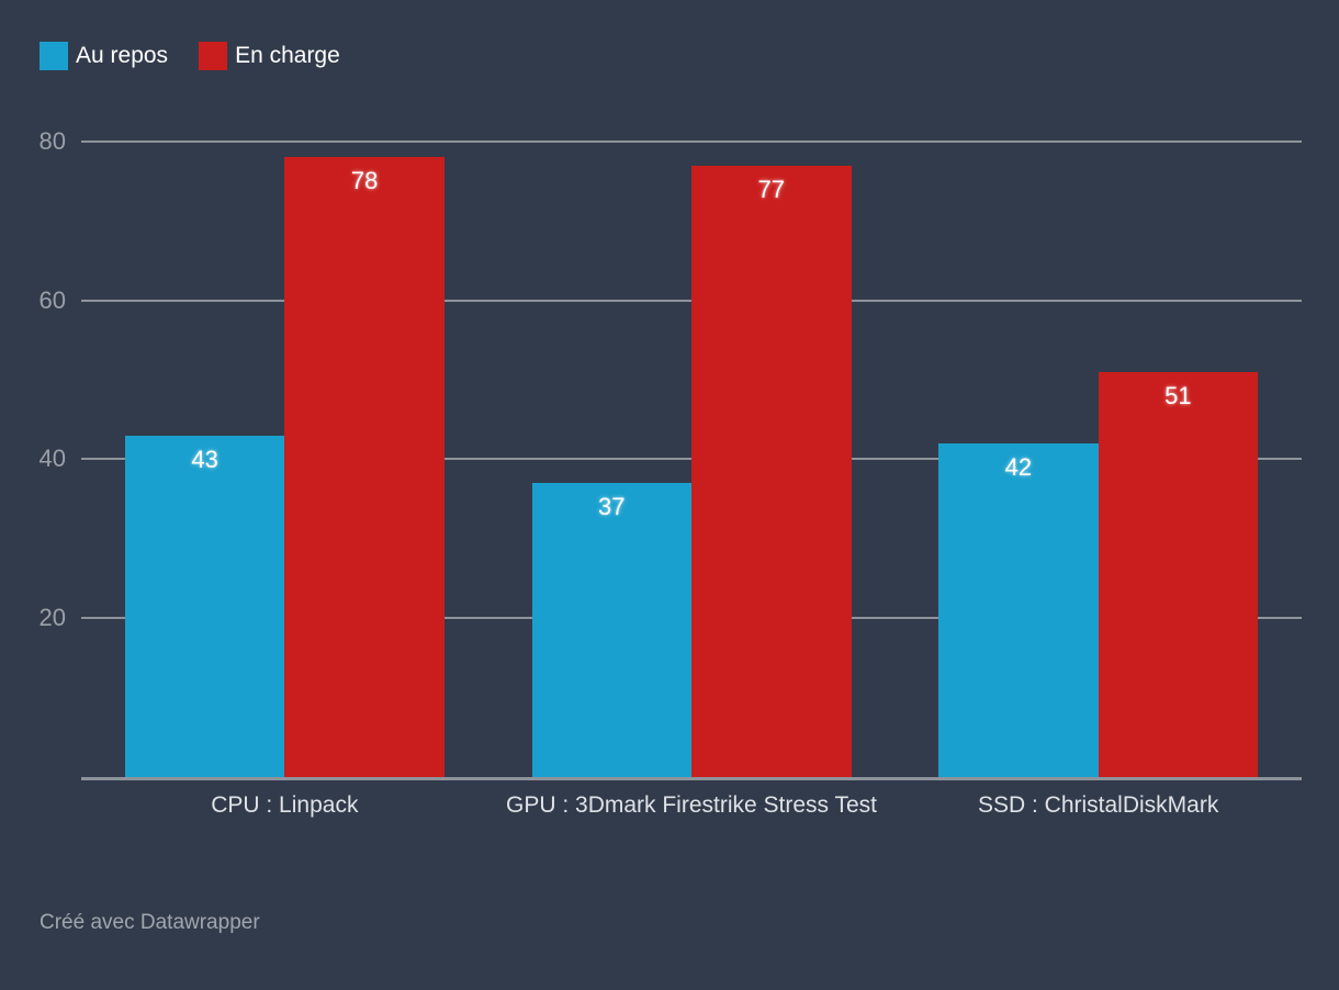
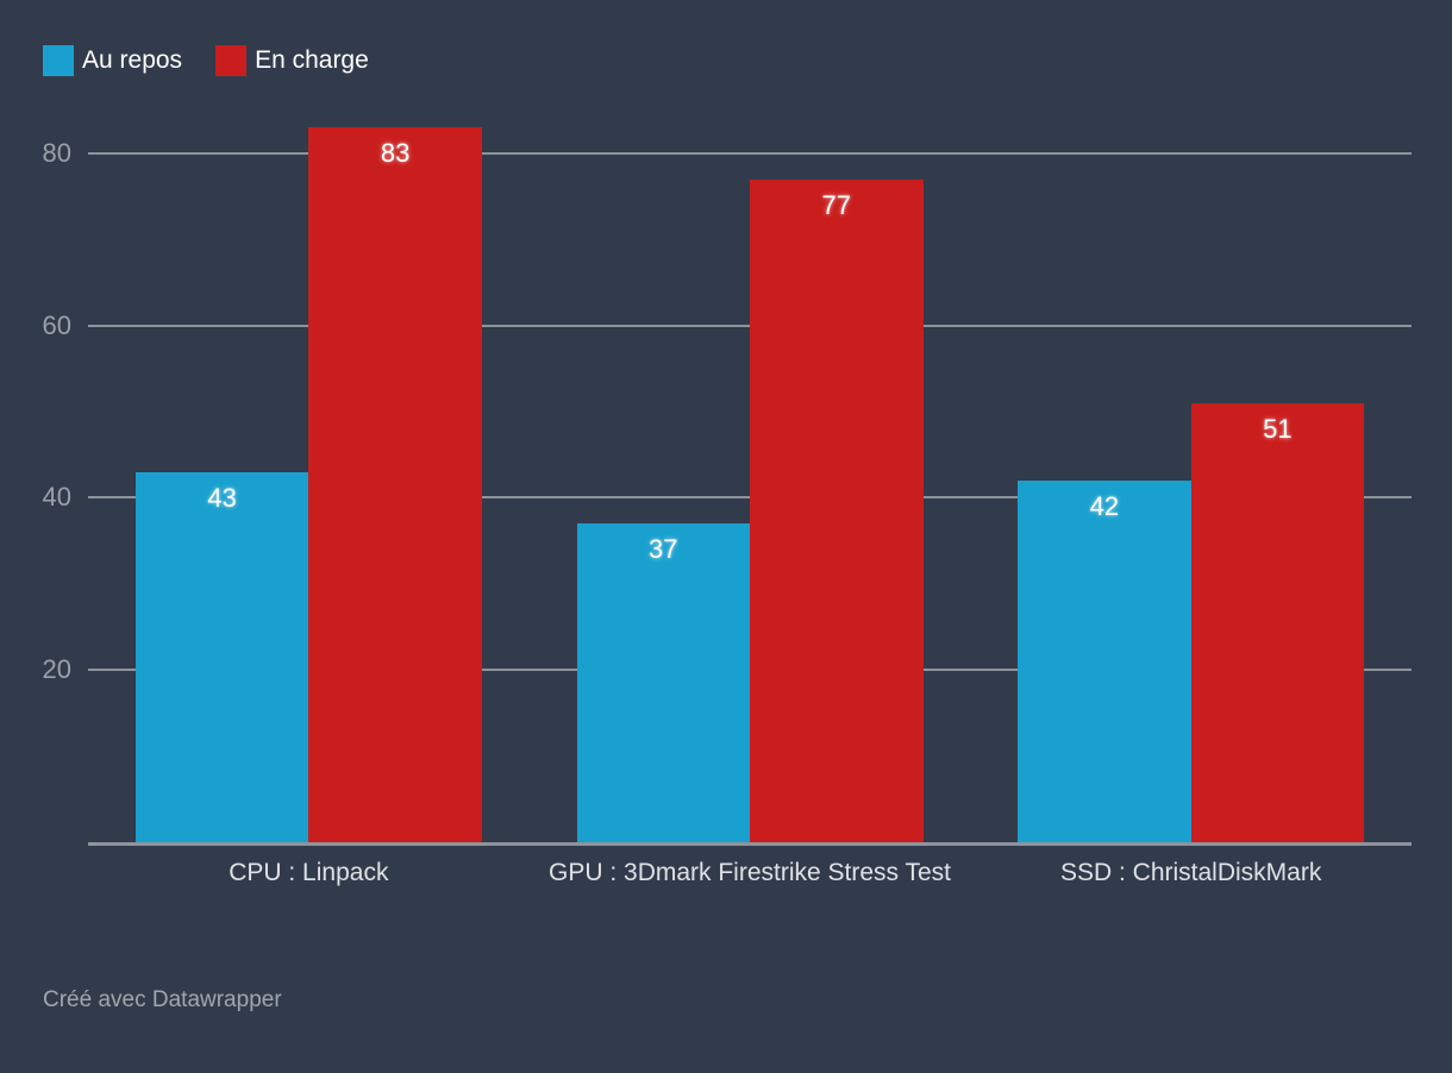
En charge/CPU : Linpack: 78 -> 83
